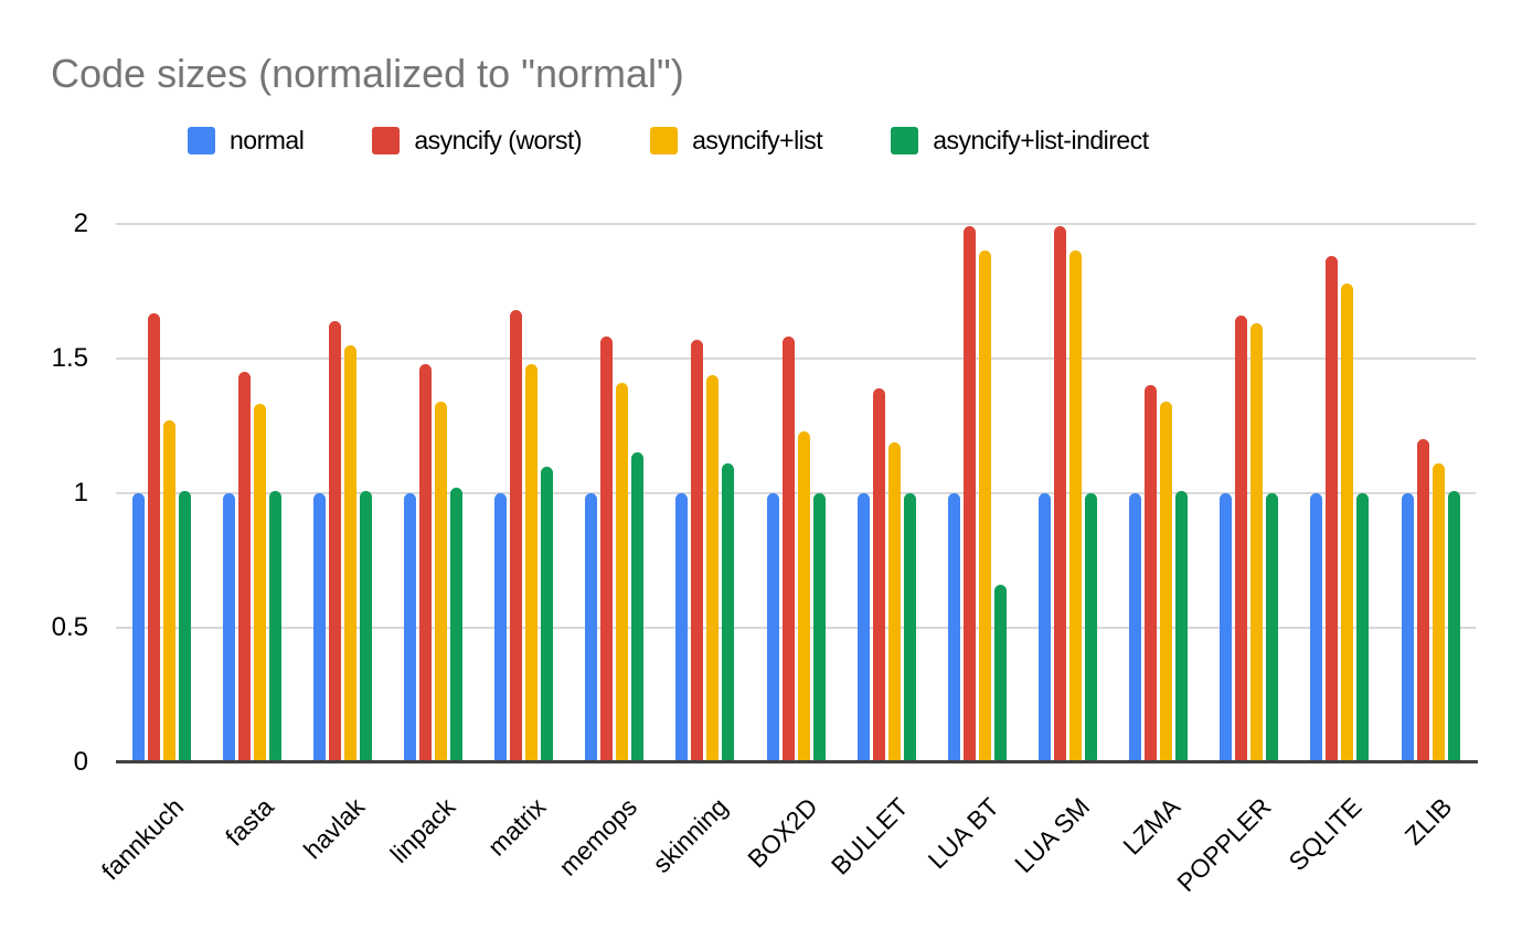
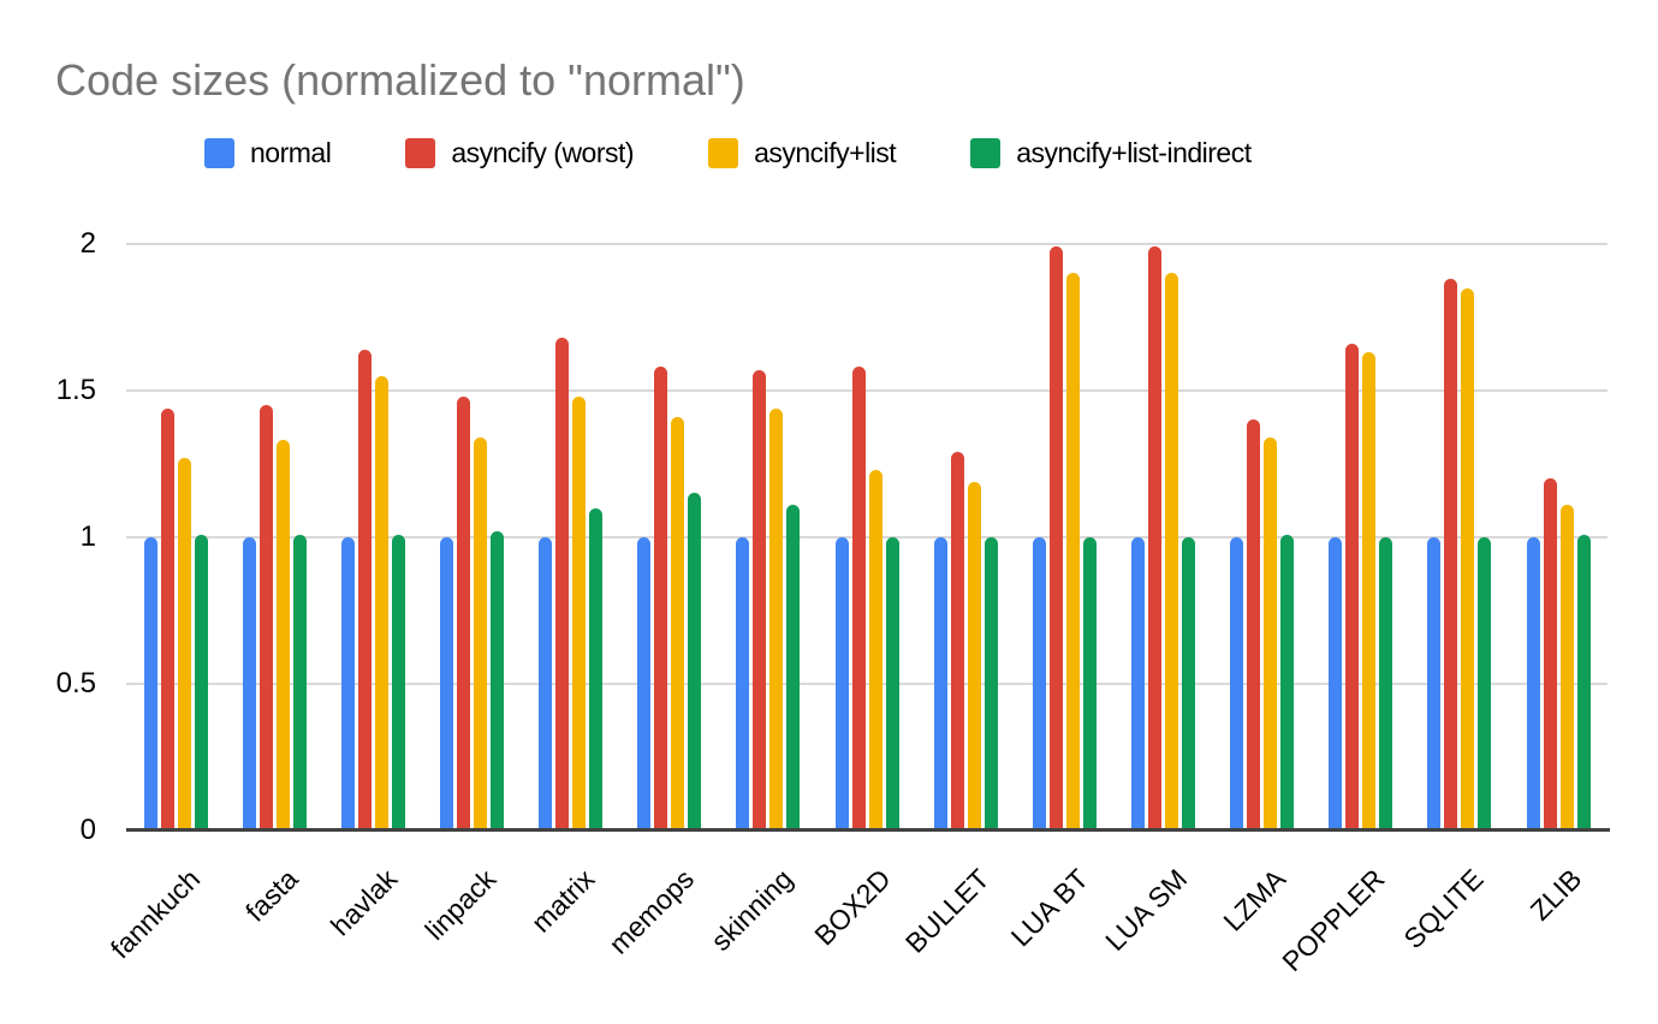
asyncify (worst)/fannkuch: 1.67 -> 1.44
asyncify (worst)/BULLET: 1.39 -> 1.29
asyncify+list-indirect/LUA BT: 0.66 -> 1.00
asyncify+list/SQLITE: 1.78 -> 1.85
